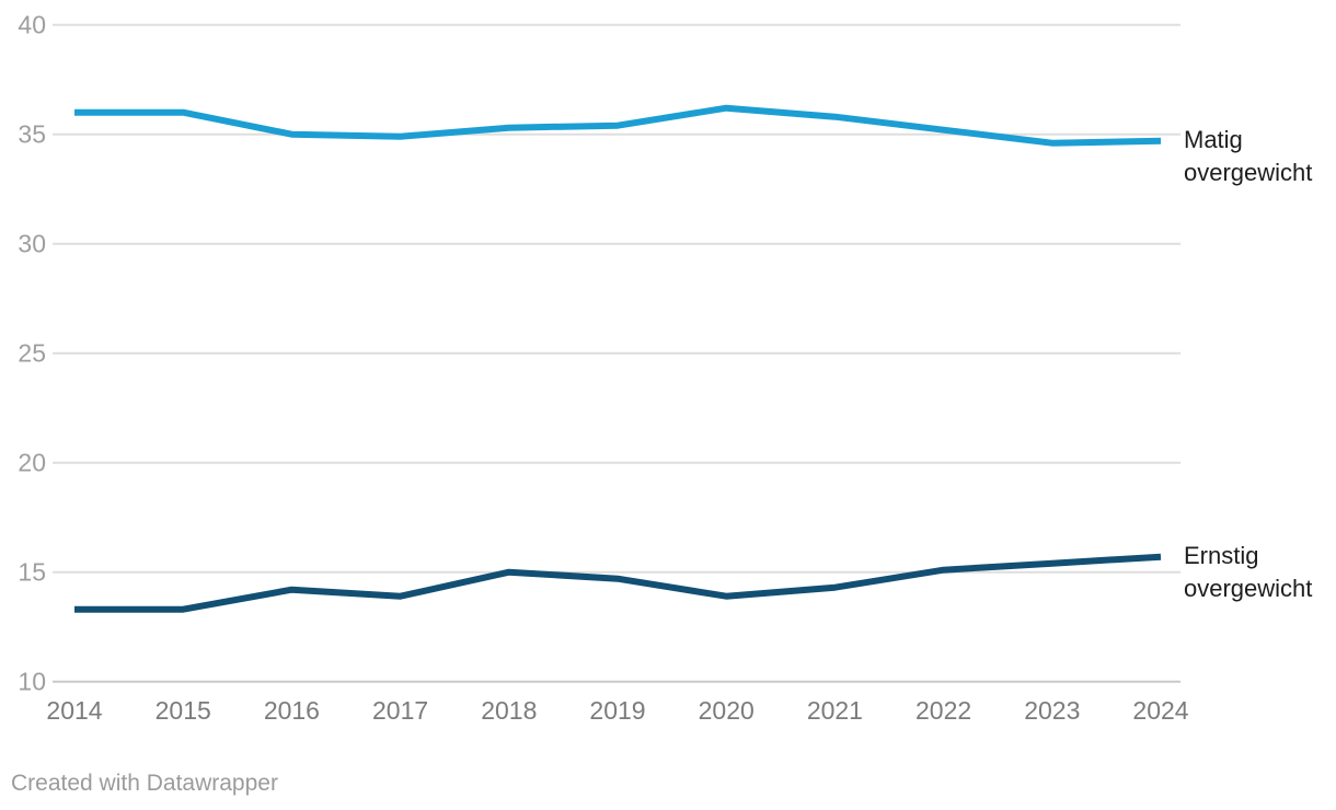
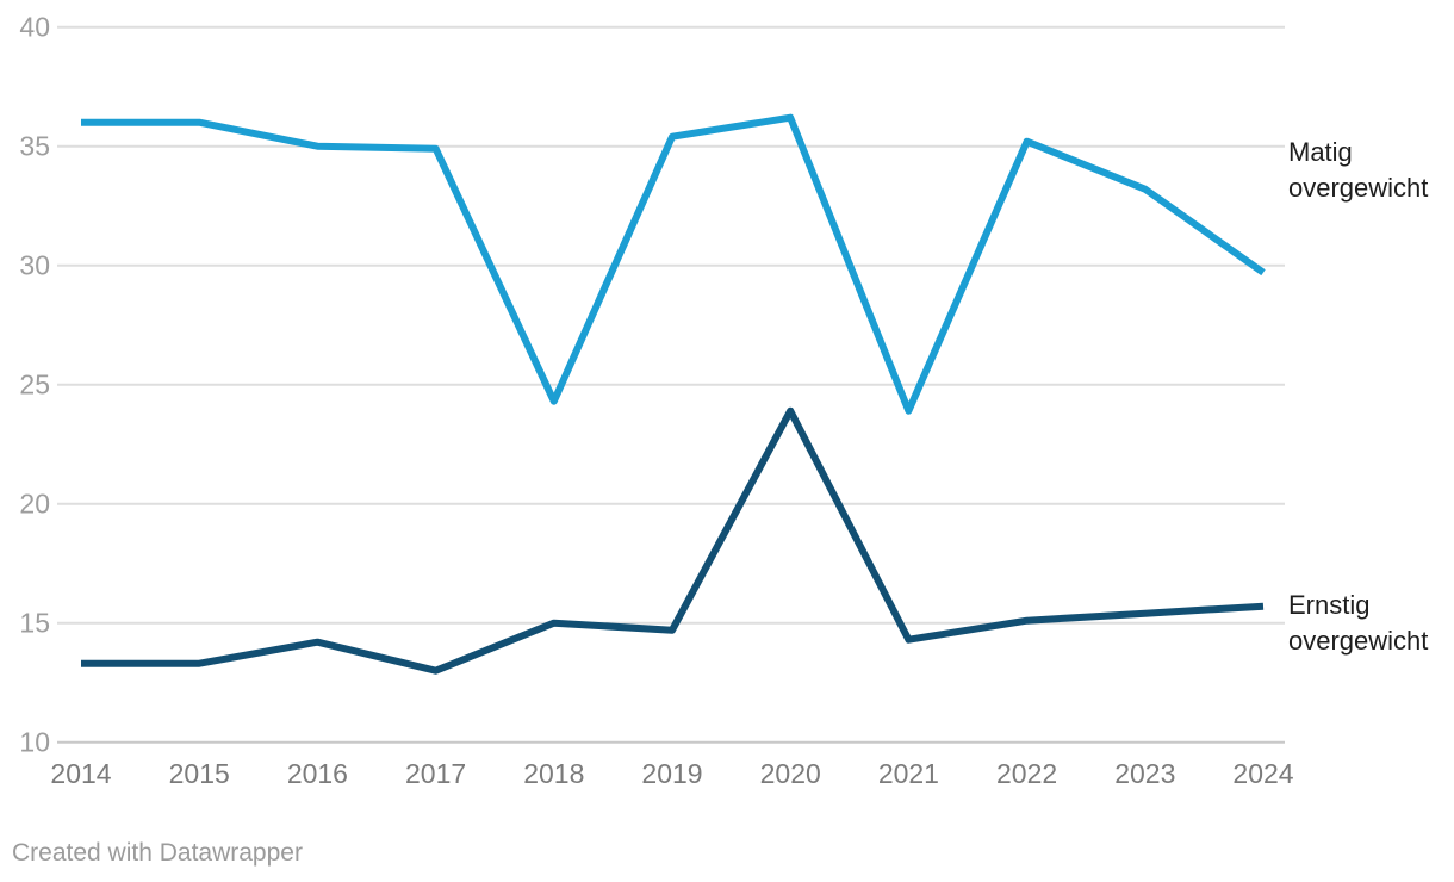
Ernstig overgewicht/2017: 13.9 -> 13.0
Matig overgewicht/2018: 35.3 -> 24.3
Ernstig overgewicht/2020: 13.9 -> 23.9
Matig overgewicht/2021: 35.8 -> 23.9
Matig overgewicht/2023: 34.6 -> 33.2
Matig overgewicht/2024: 34.7 -> 29.7
